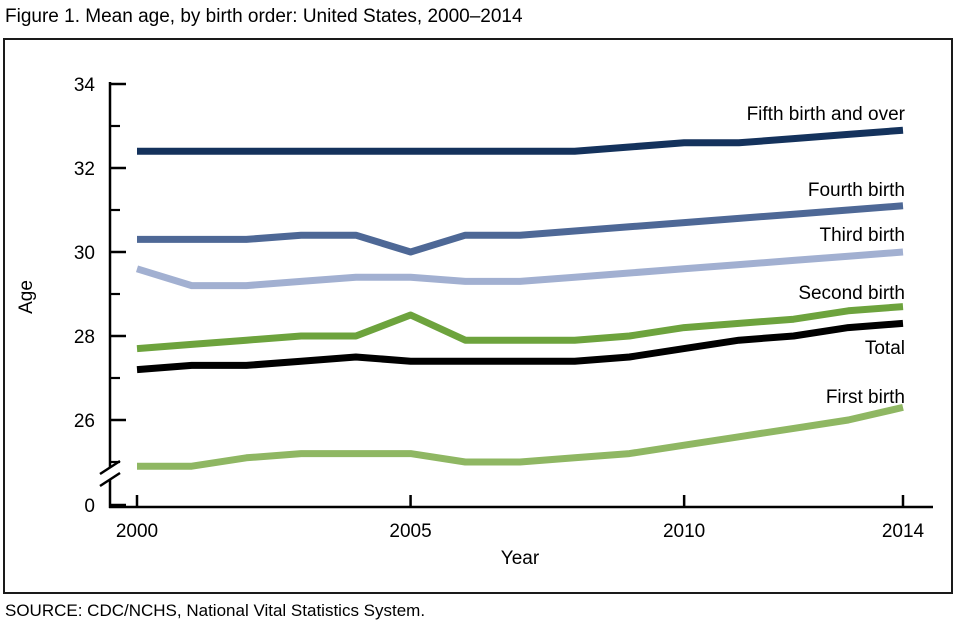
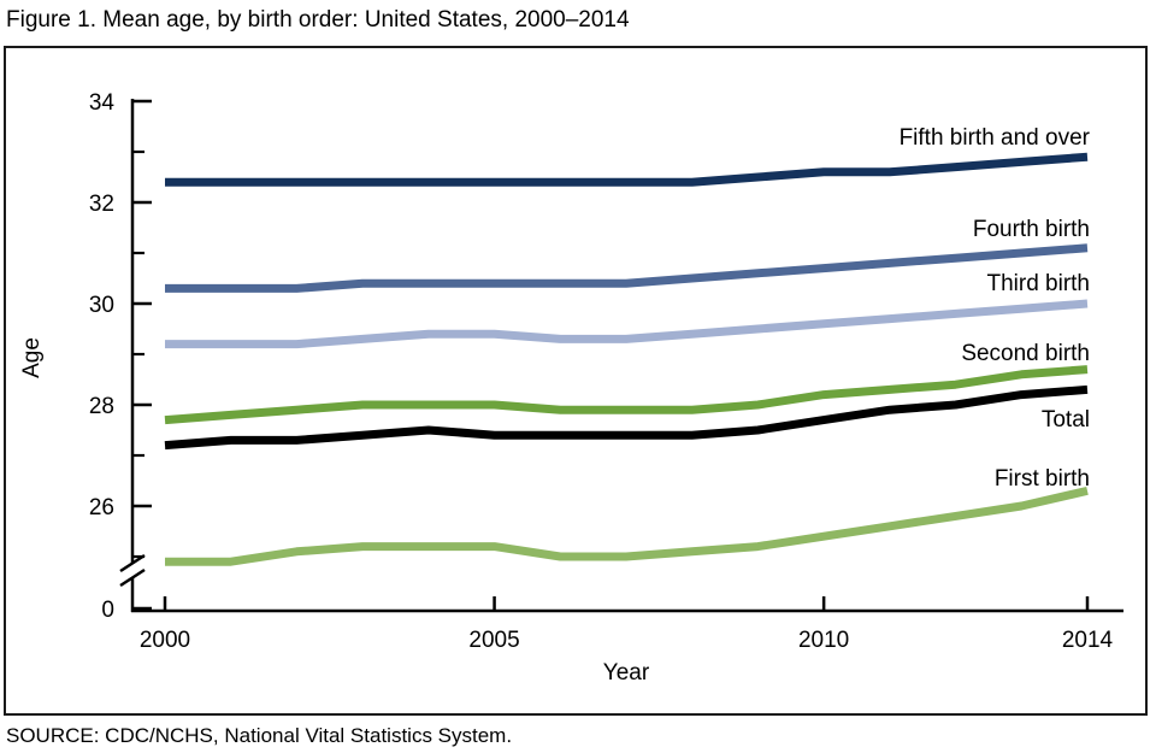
Third birth/2000: 29.6 -> 29.2
Fourth birth/2005: 30.0 -> 30.4
Second birth/2005: 28.5 -> 28.0
